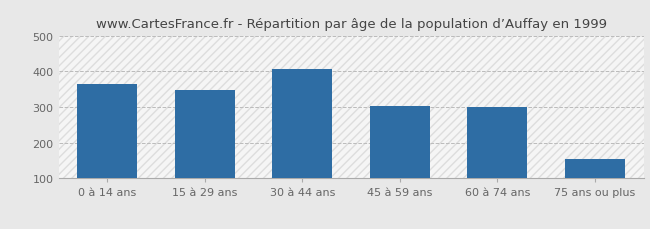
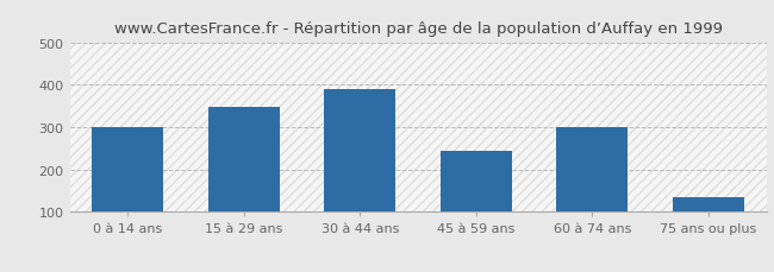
0 à 14 ans: 365 -> 300
30 à 44 ans: 406 -> 390
45 à 59 ans: 302 -> 245
75 ans ou plus: 155 -> 135
